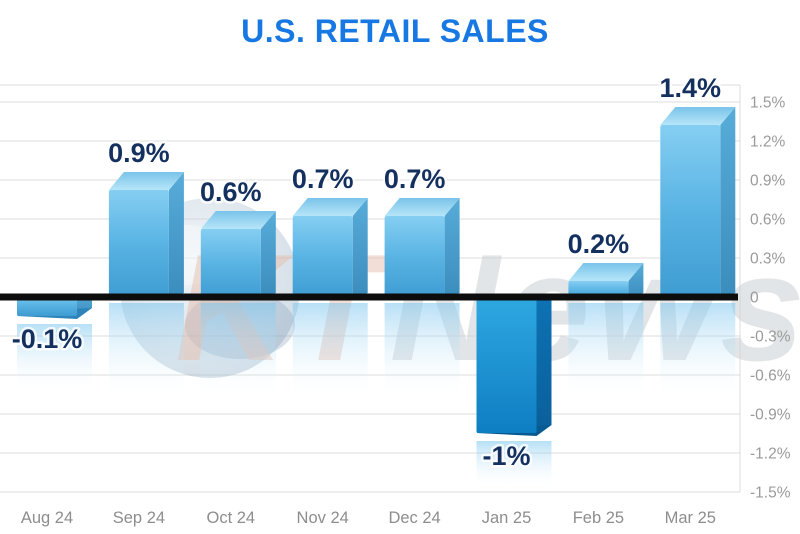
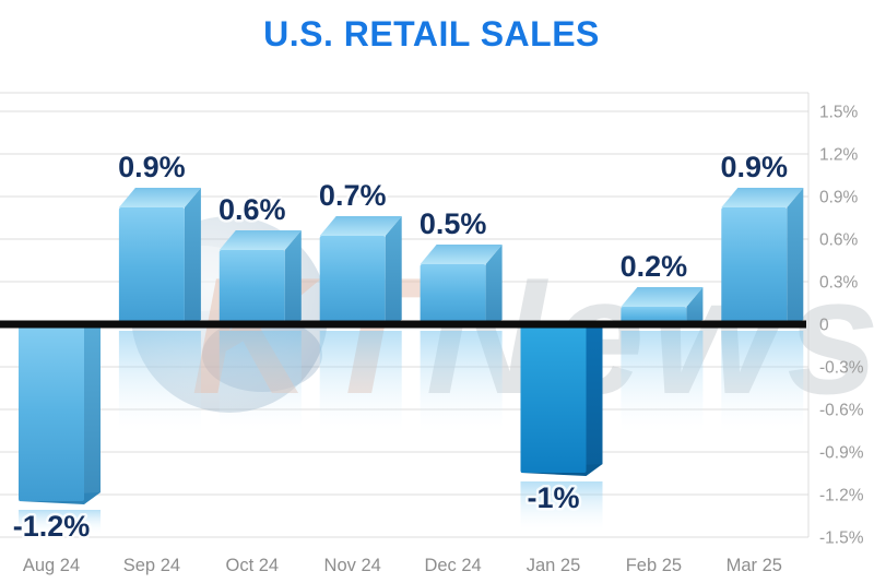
Aug 24: -0.1% -> -1.2%
Dec 24: 0.7% -> 0.5%
Mar 25: 1.4% -> 0.9%
